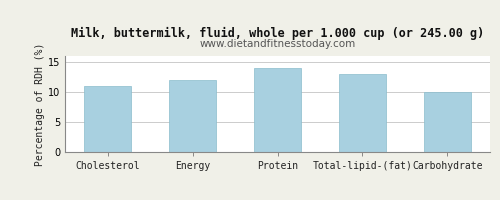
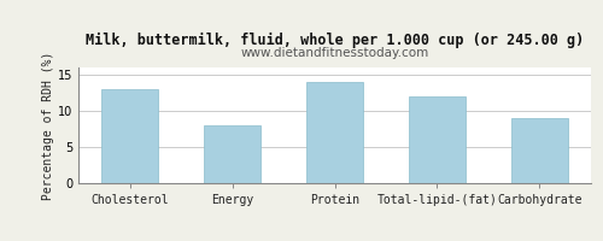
Cholesterol: 11 -> 13
Energy: 12 -> 8
Total-lipid-(fat): 13 -> 12
Carbohydrate: 10 -> 9
